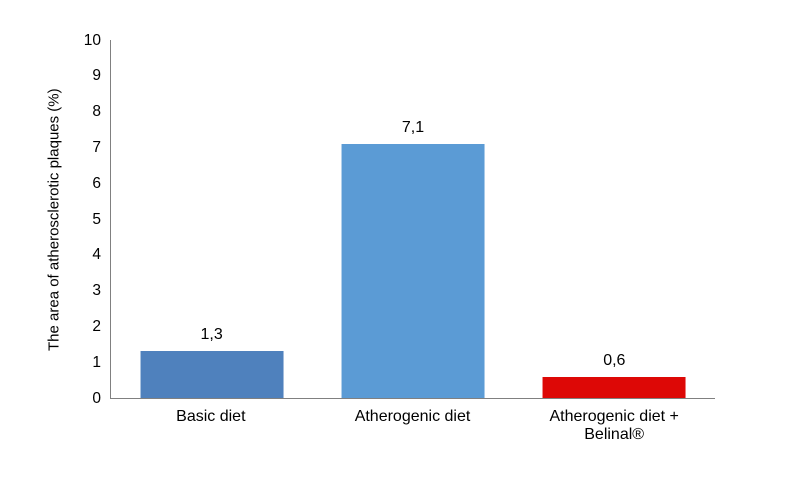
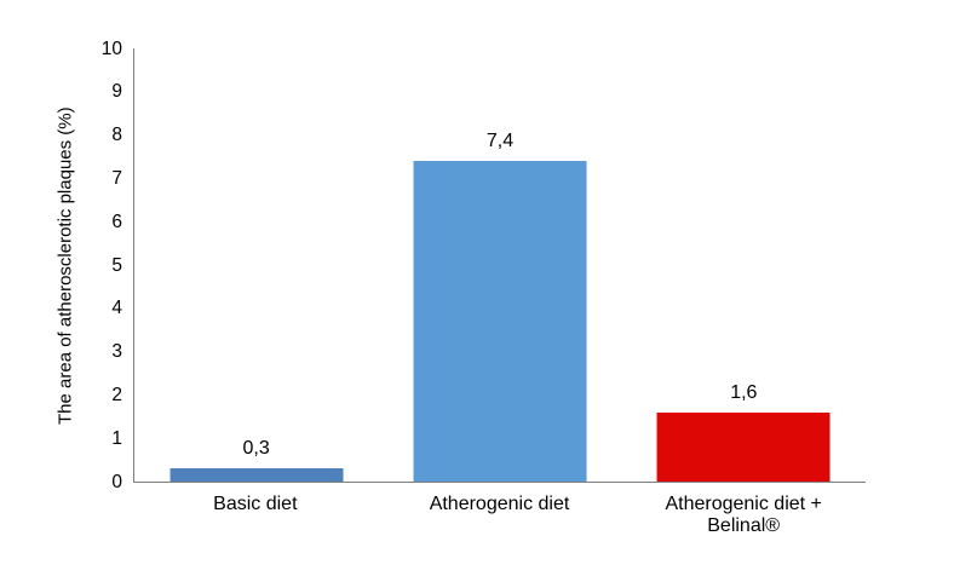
Basic diet: 1,3 -> 0,3
Atherogenic diet: 7,1 -> 7,4
Atherogenic diet + Belinal®: 0,6 -> 1,6
